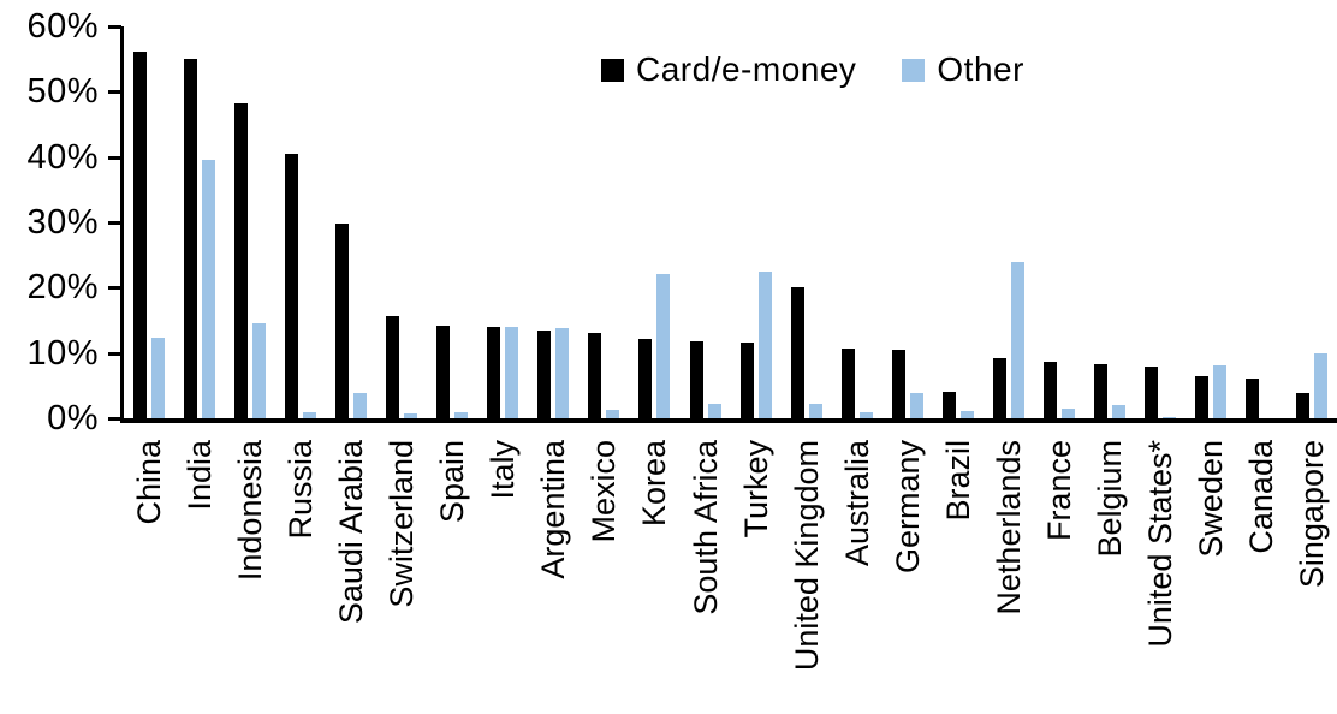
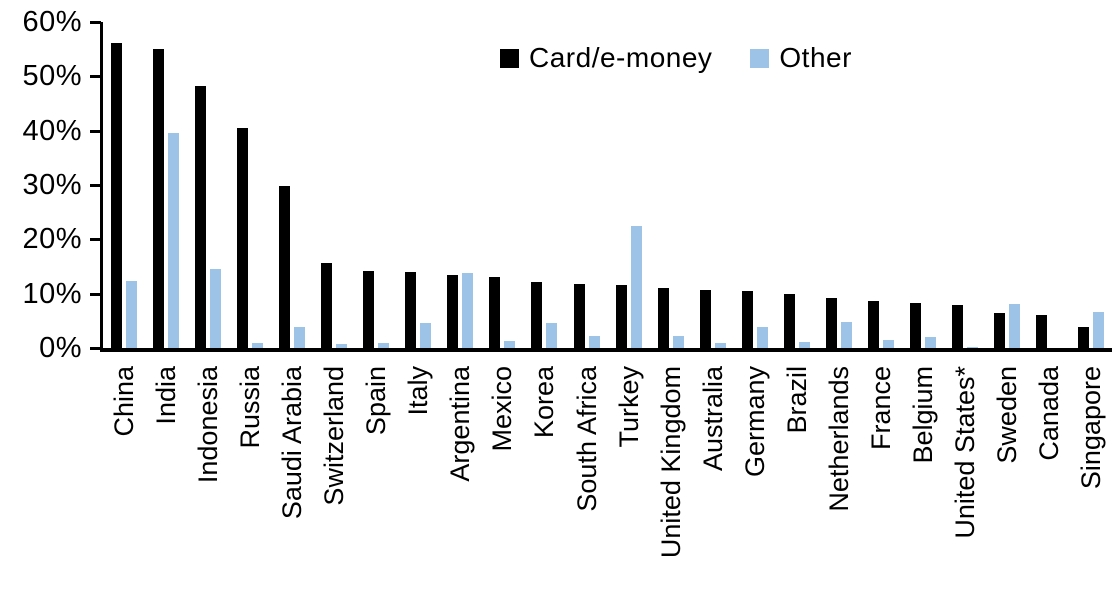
Other/Italy: 14% -> 5%
Other/Korea: 22% -> 5%
Card/e-money/United Kingdom: 20% -> 11%
Card/e-money/Brazil: 4% -> 10%
Other/Netherlands: 24% -> 5%
Other/Singapore: 10% -> 7%
